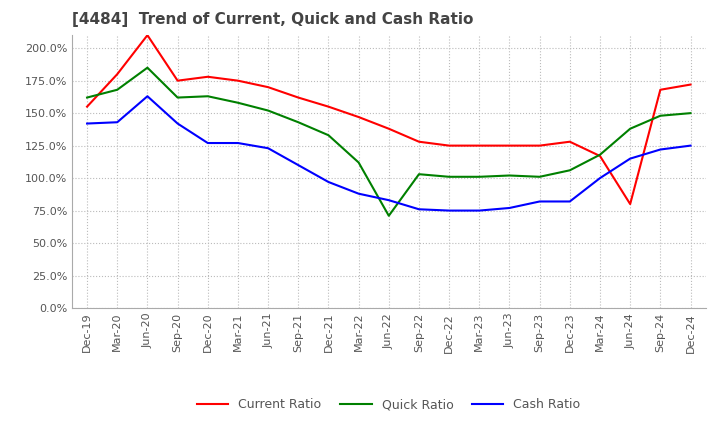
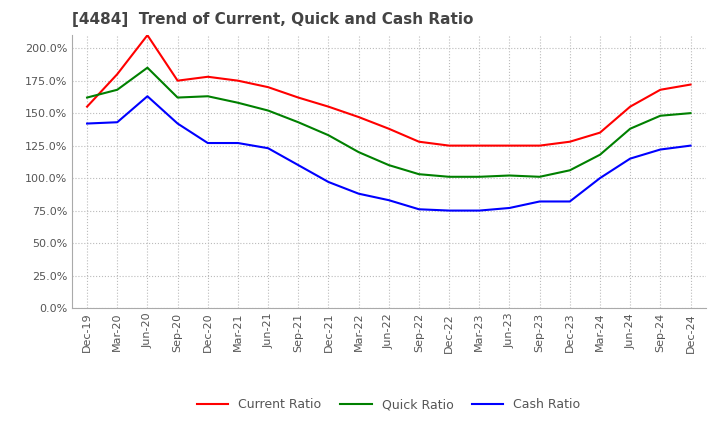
Quick Ratio/Mar-22: 112% -> 120%
Quick Ratio/Jun-22: 71% -> 110%
Current Ratio/Mar-24: 117% -> 135%
Current Ratio/Jun-24: 80% -> 155%
